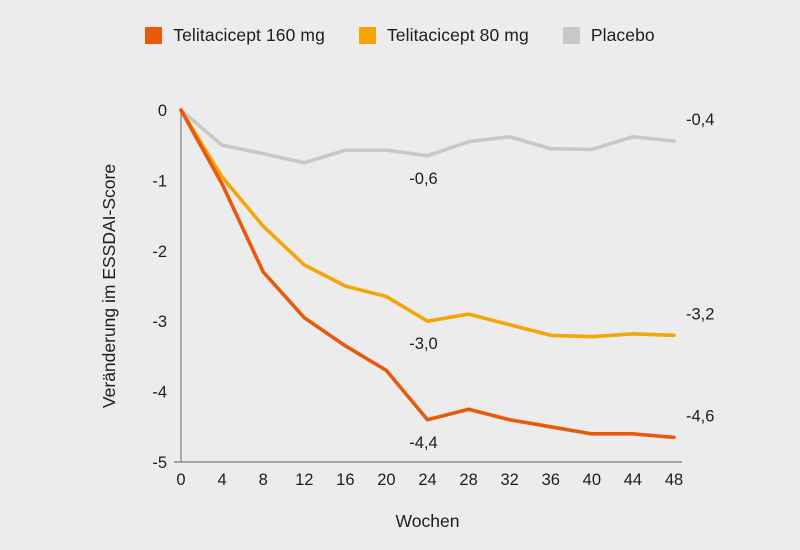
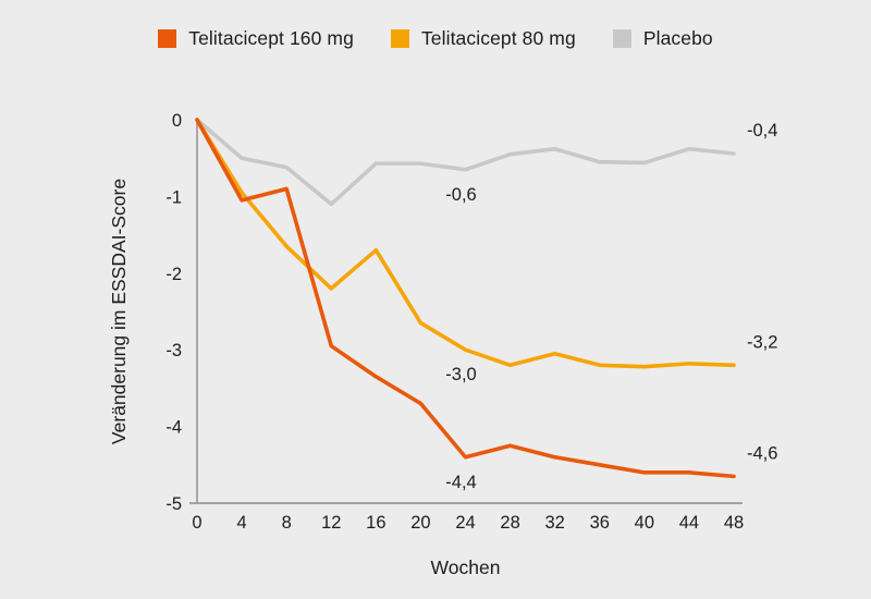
Telitacicept 160 mg/8: -2.3 -> -0.9
Placebo/12: -0.8 -> -1.1
Telitacicept 80 mg/16: -2.5 -> -1.7
Telitacicept 80 mg/28: -2.9 -> -3.2
